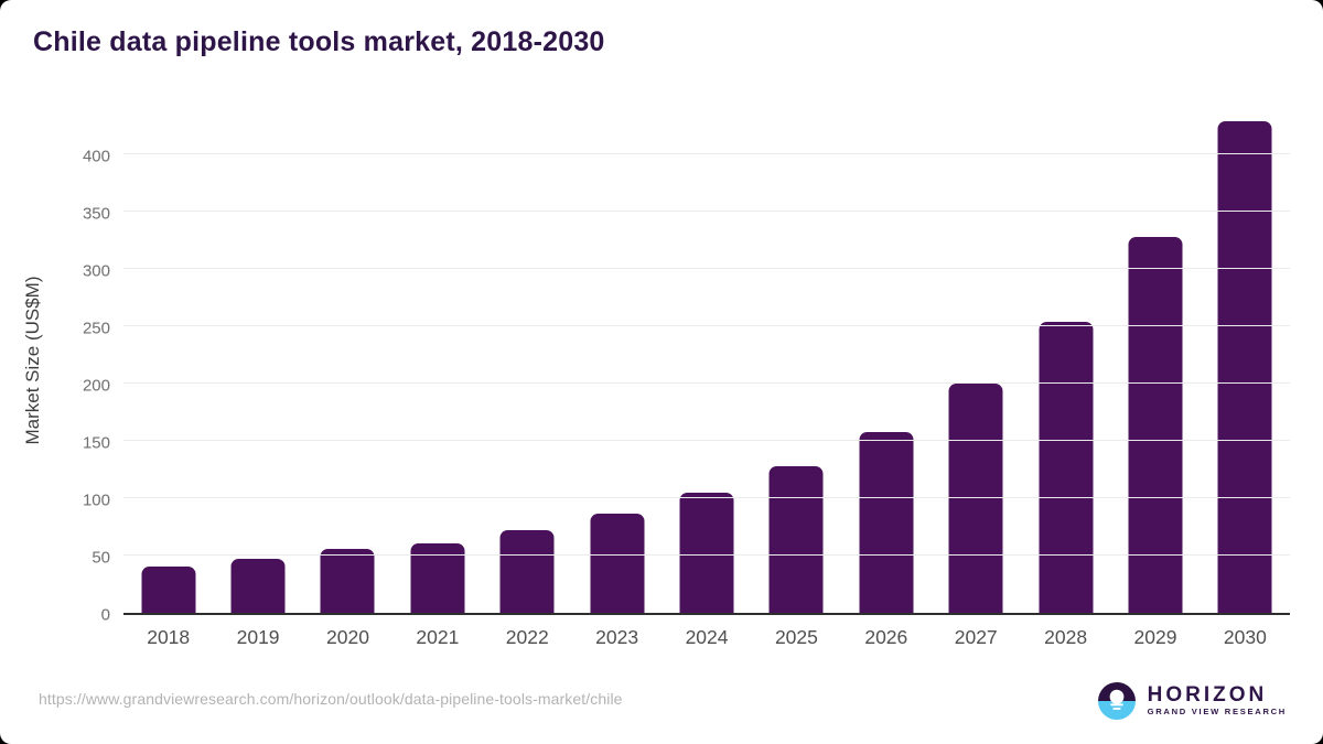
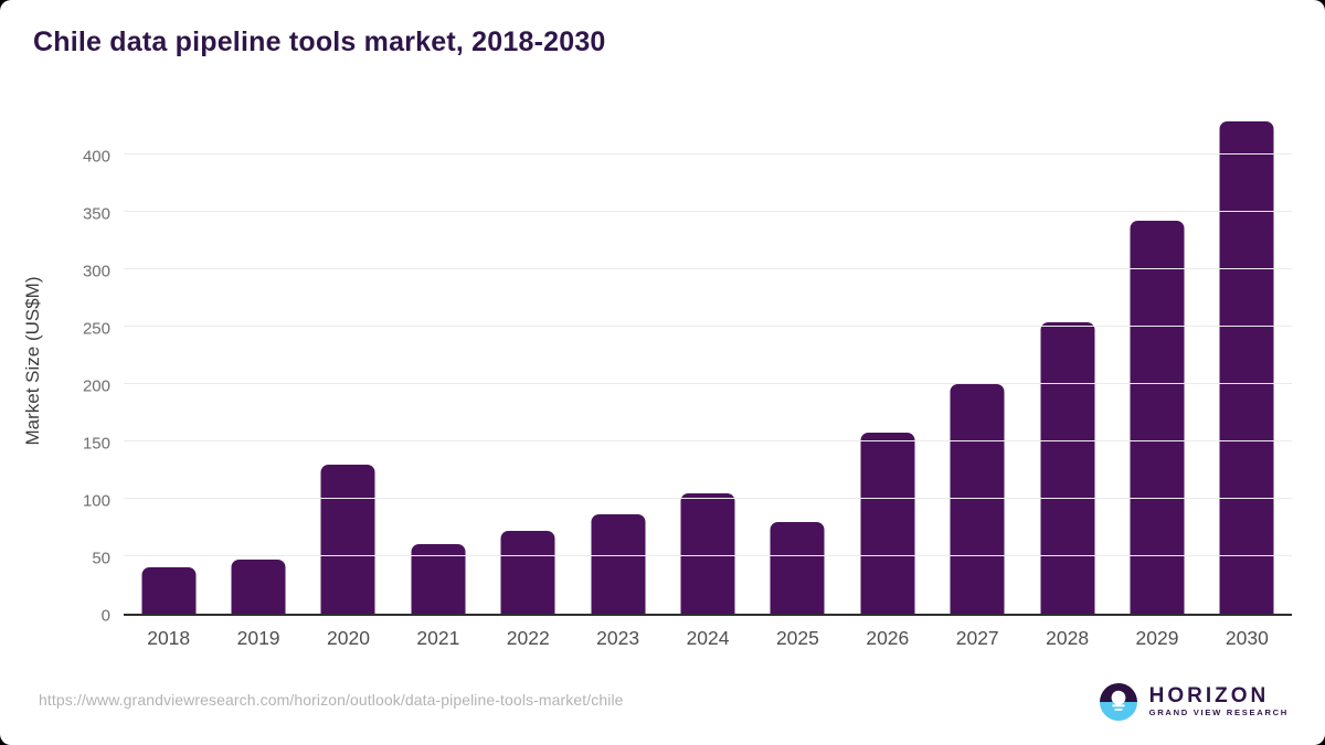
2020: 56 -> 130
2025: 128 -> 80
2029: 328 -> 342
